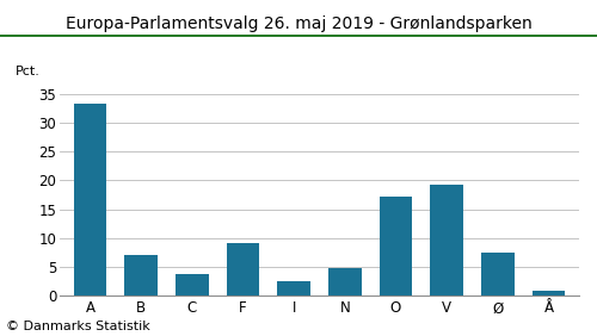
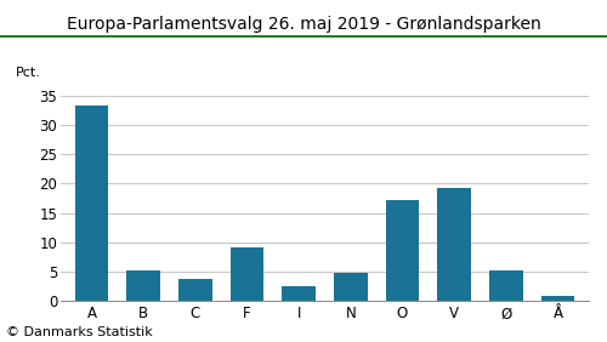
B: 7.0 -> 5.2
Ø: 7.5 -> 5.2
